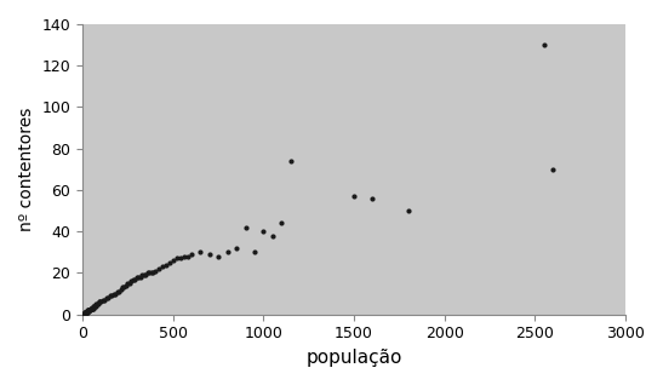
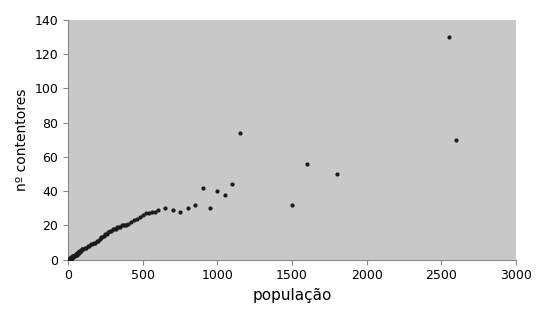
1500: 57 -> 32
